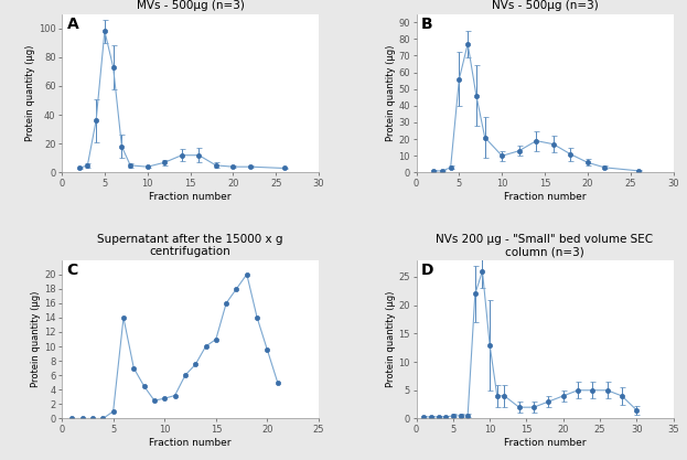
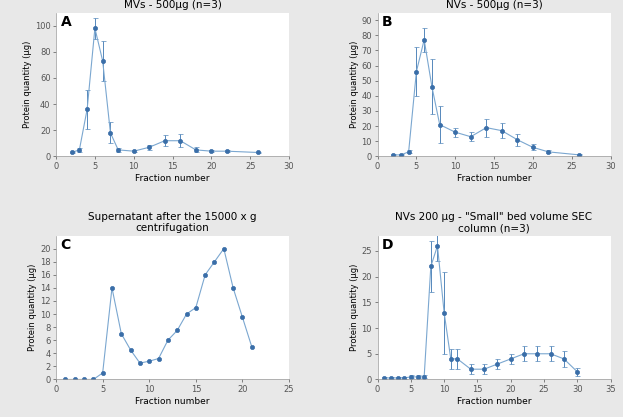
NVs - 500μg (n=3)/10: 10 -> 16
